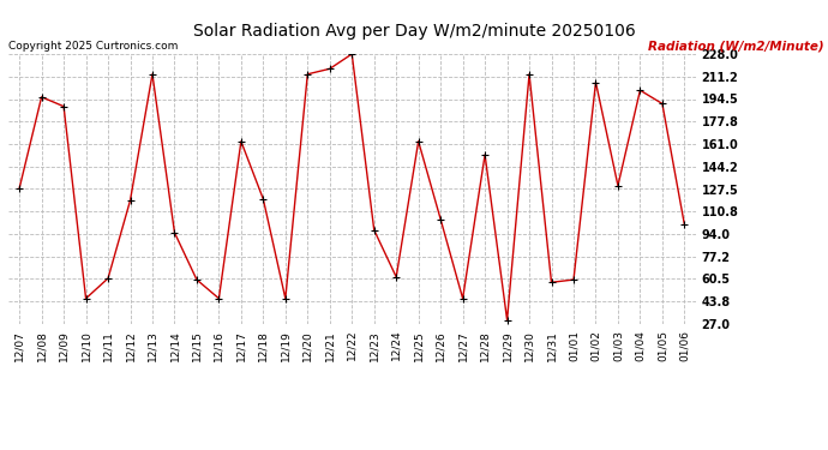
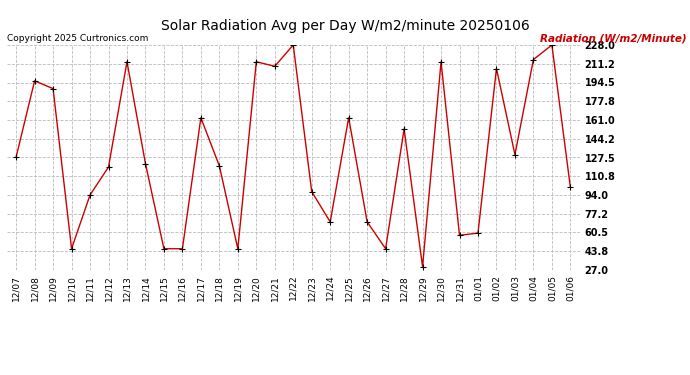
12/11: 61 -> 94
12/14: 95 -> 122
12/15: 60 -> 46
12/21: 217 -> 209
12/24: 62 -> 70
12/26: 105 -> 70
01/04: 201 -> 215
01/05: 191 -> 228
